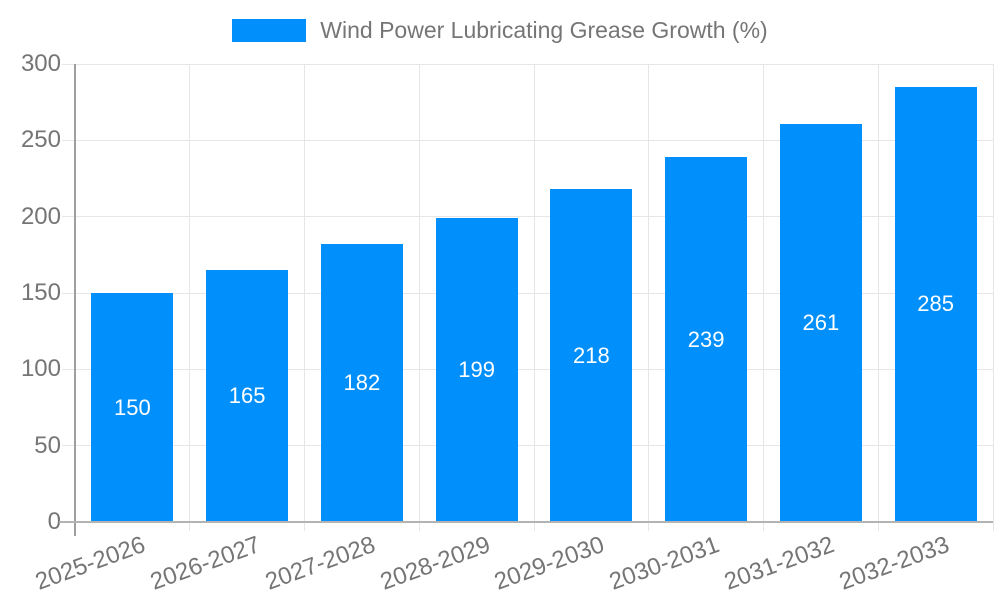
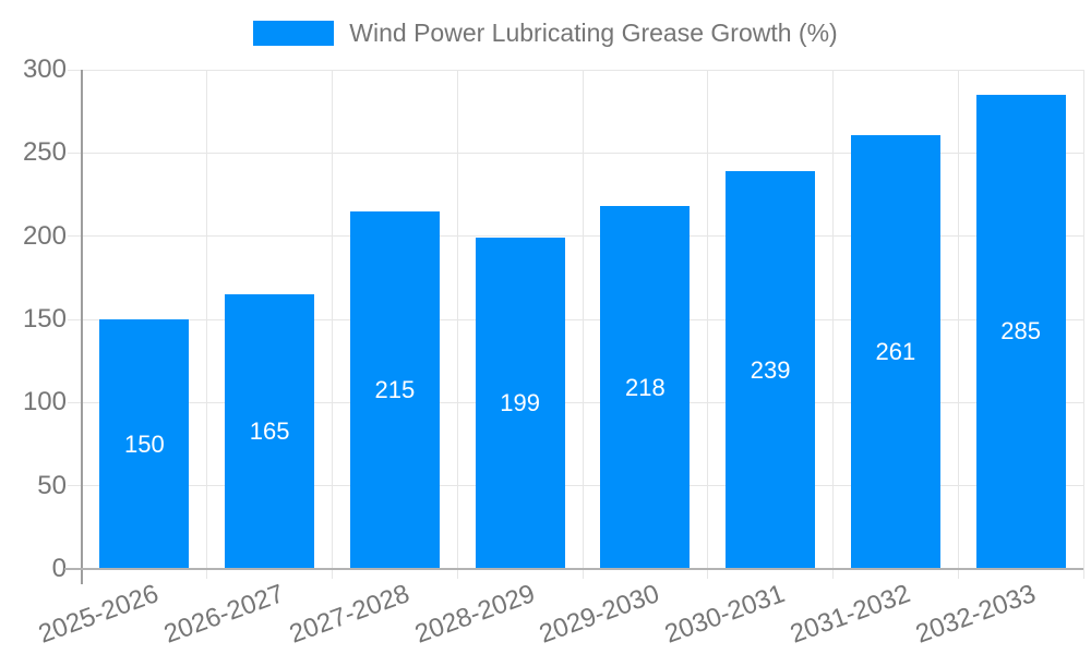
2027-2028: 182 -> 215
